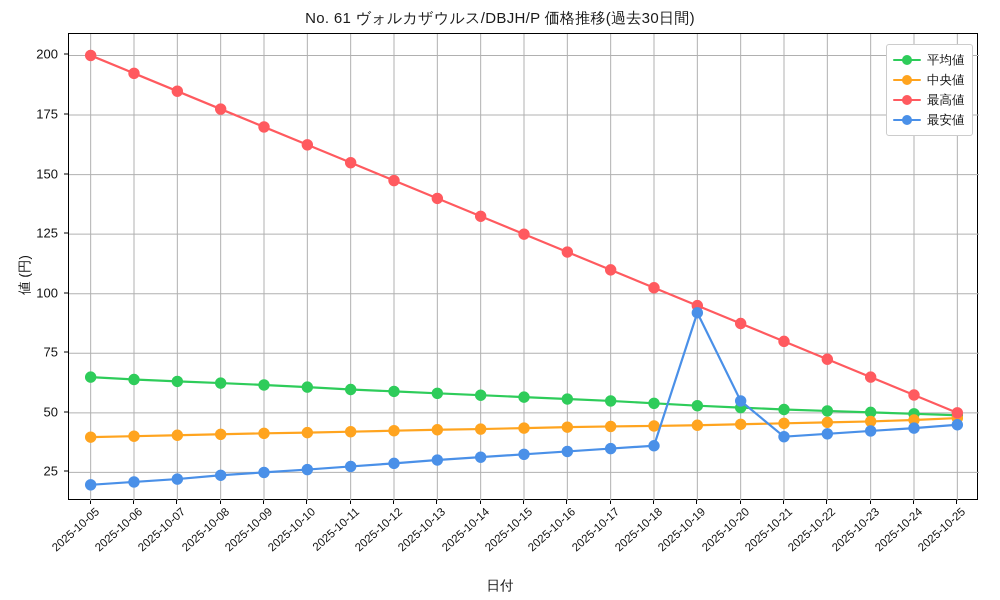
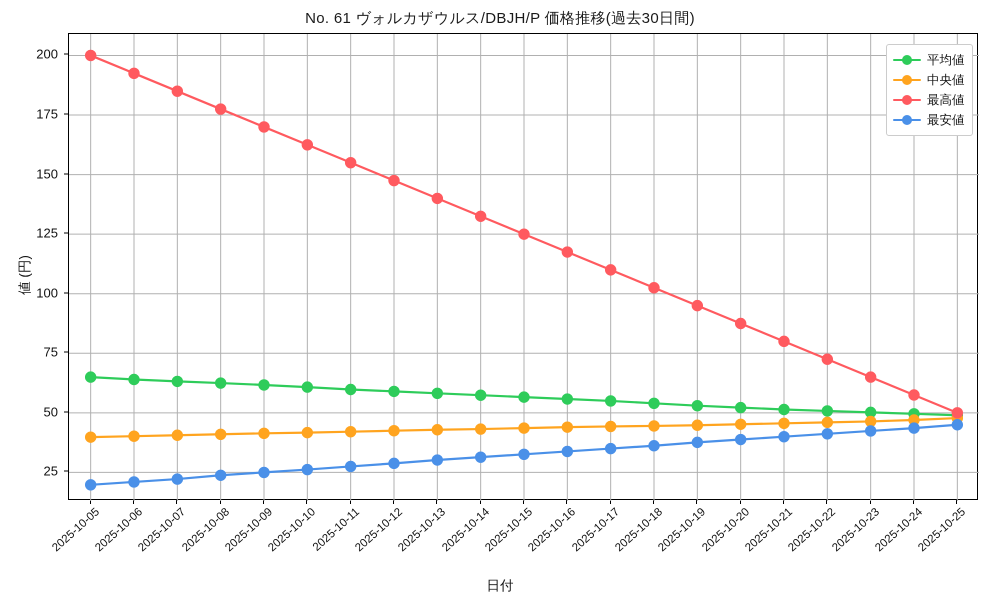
最安値/2025-10-19: 92 -> 38
最安値/2025-10-20: 55 -> 39
